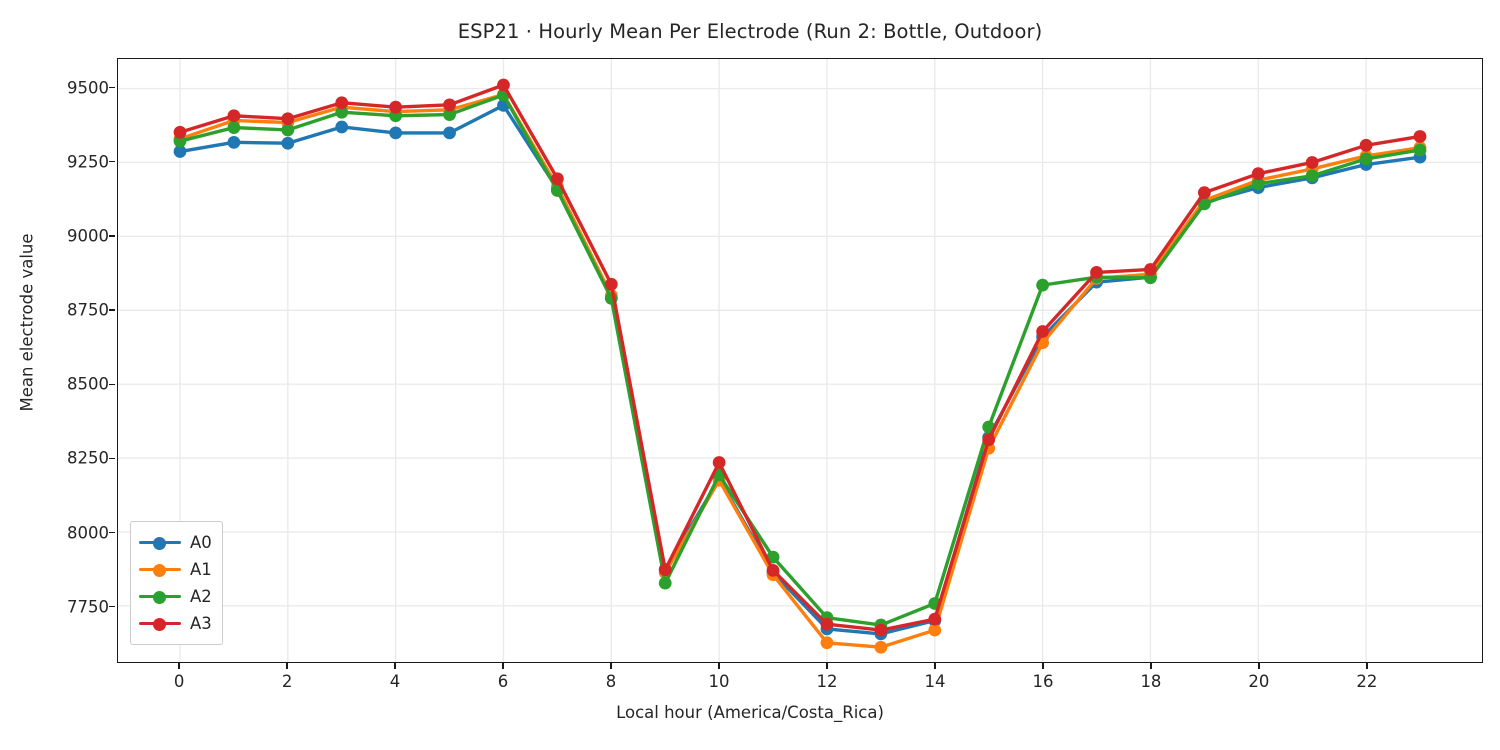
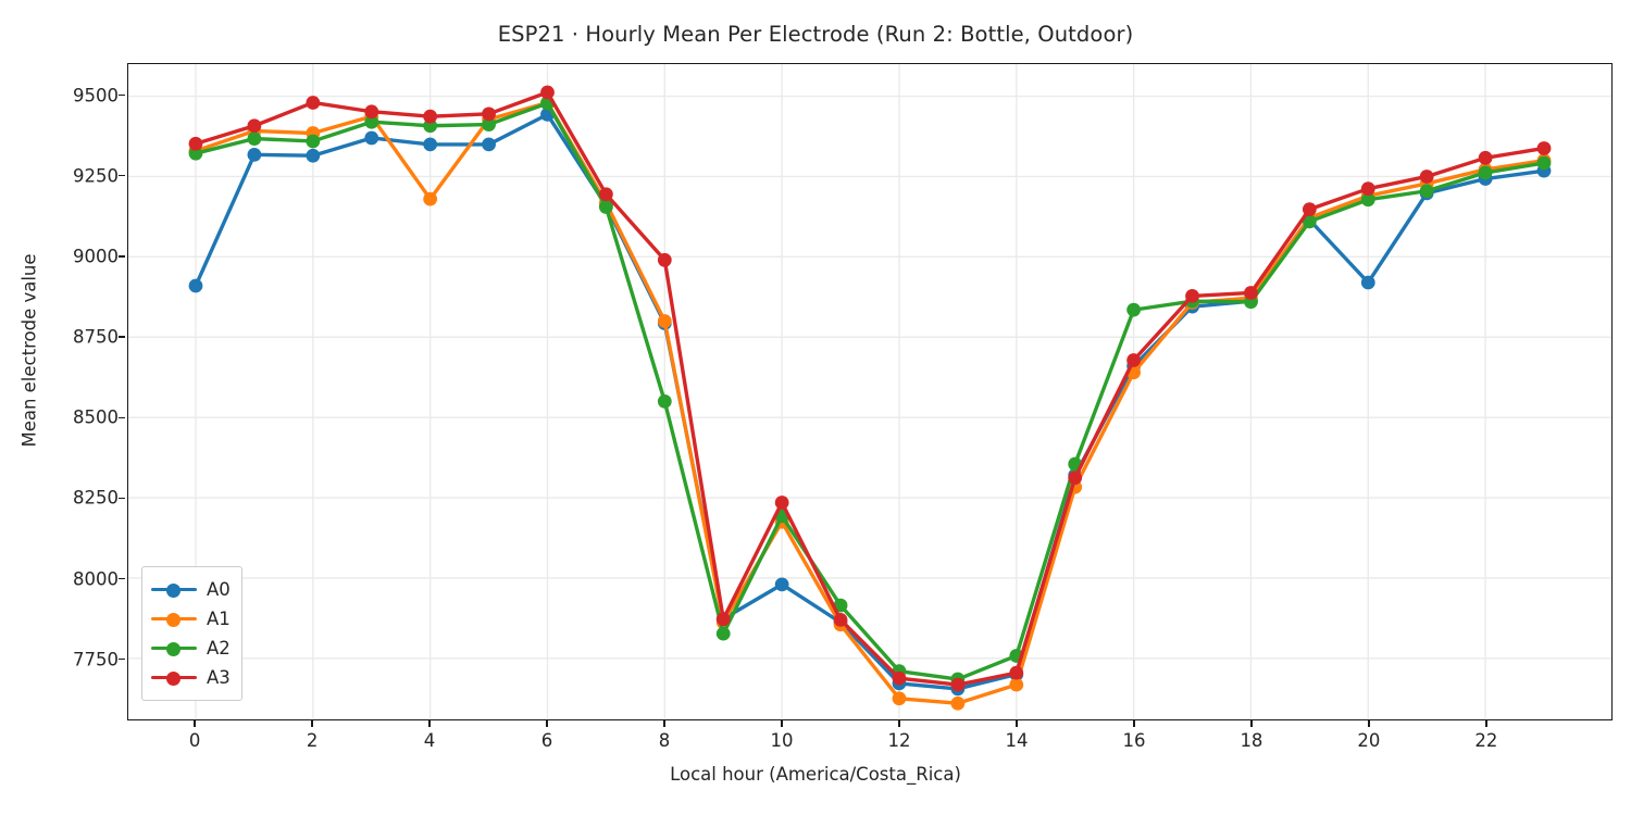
A0/0: 9290 -> 8910
A3/2: 9400 -> 9480
A1/4: 9420 -> 9180
A2/8: 8790 -> 8550
A3/8: 8840 -> 8990
A0/10: 8180 -> 7980
A0/20: 9160 -> 8920
